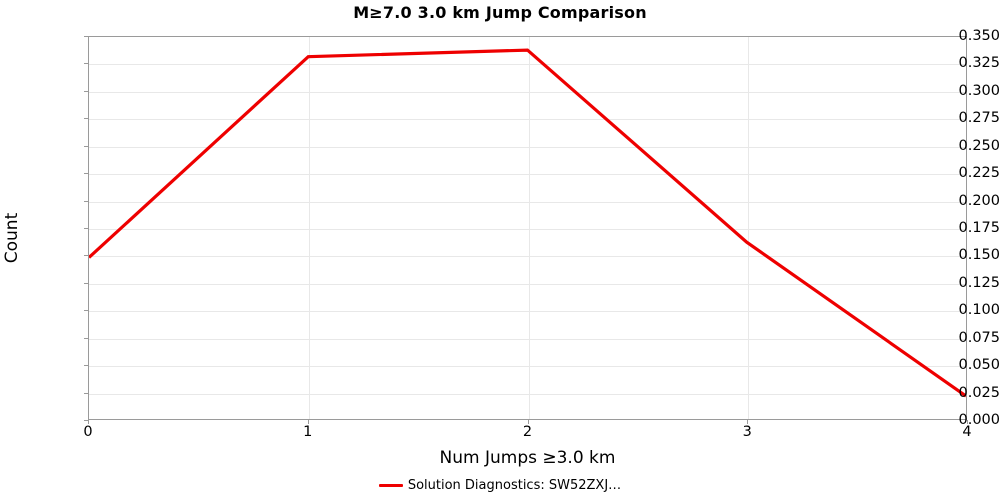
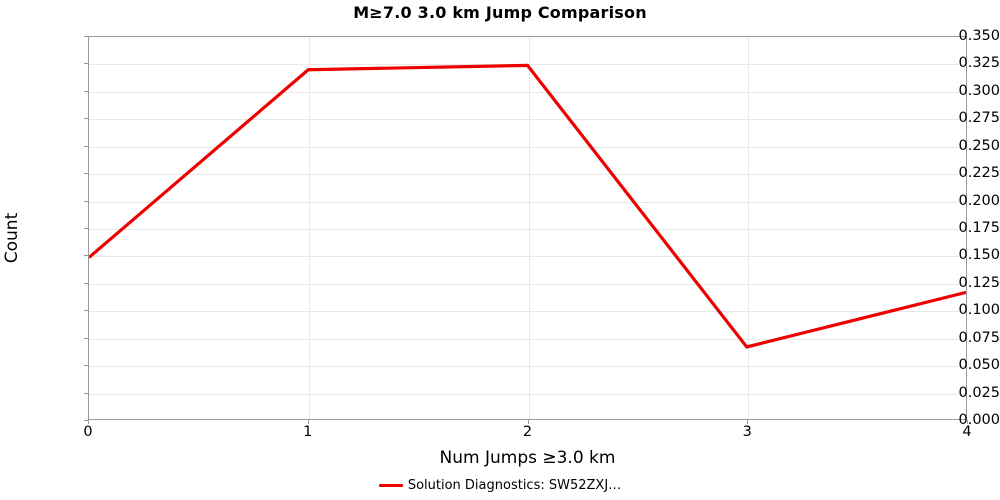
1: 0.332 -> 0.320
2: 0.338 -> 0.324
3: 0.162 -> 0.066
4: 0.021 -> 0.116
